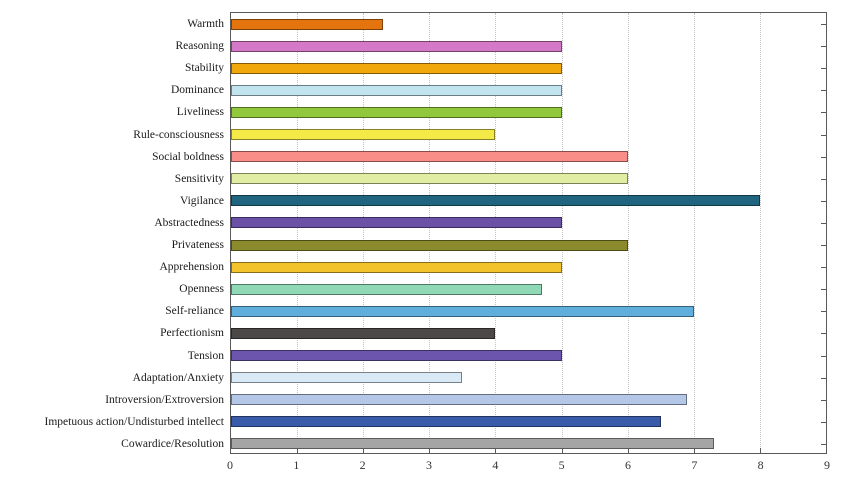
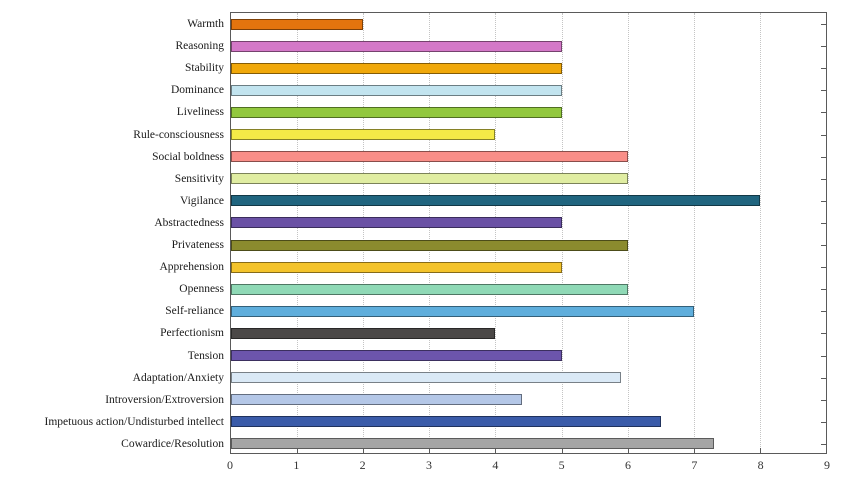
Warmth: 2.3 -> 2.0
Openness: 4.7 -> 6.0
Adaptation/Anxiety: 3.5 -> 5.9
Introversion/Extroversion: 6.9 -> 4.4
